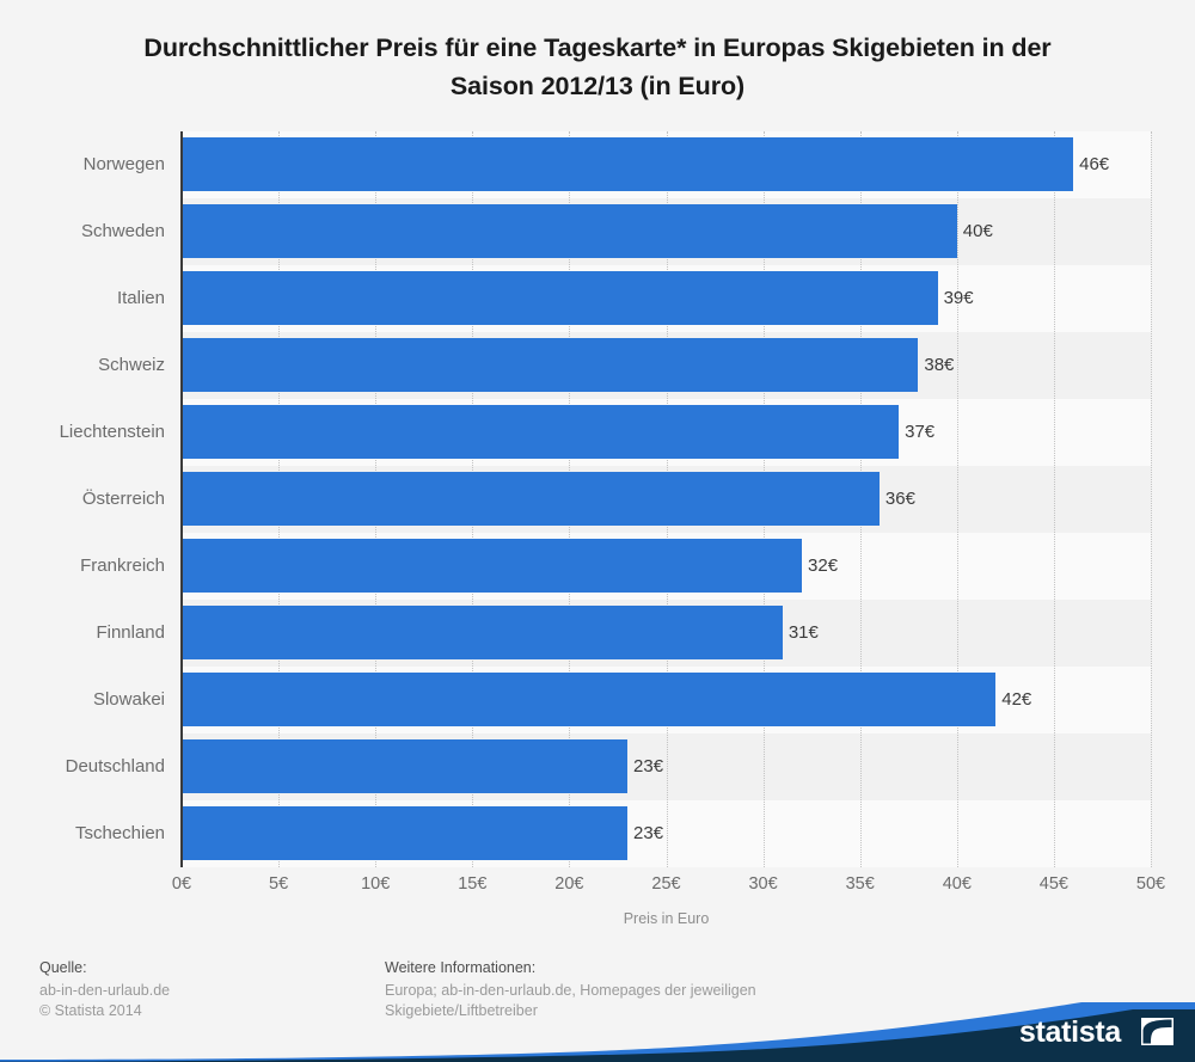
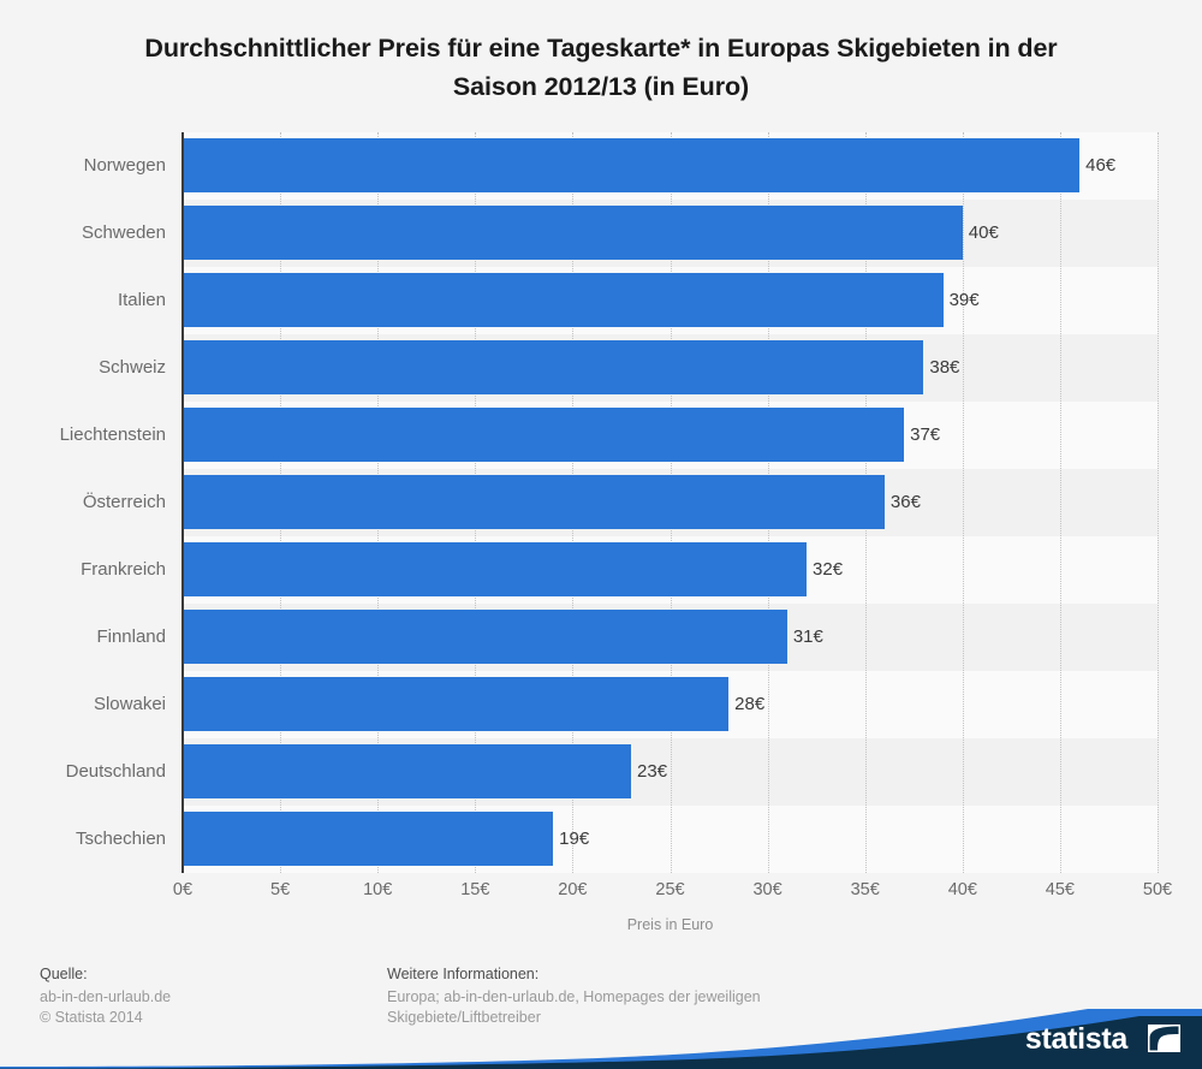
Slowakei: 42 -> 28
Tschechien: 23 -> 19
